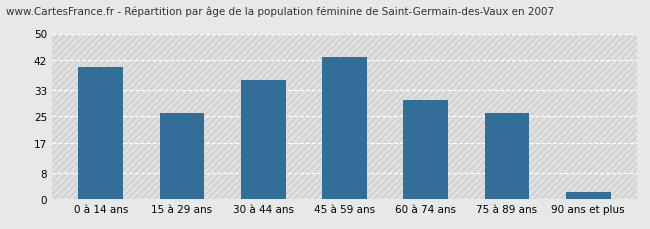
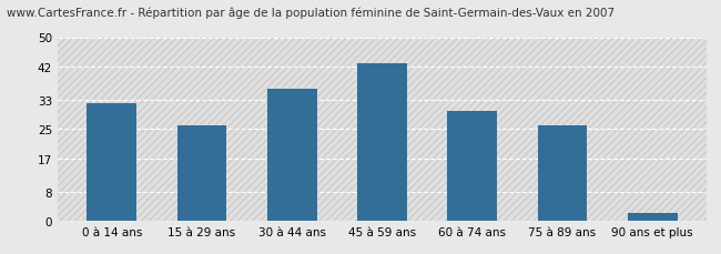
0 à 14 ans: 40 -> 32
